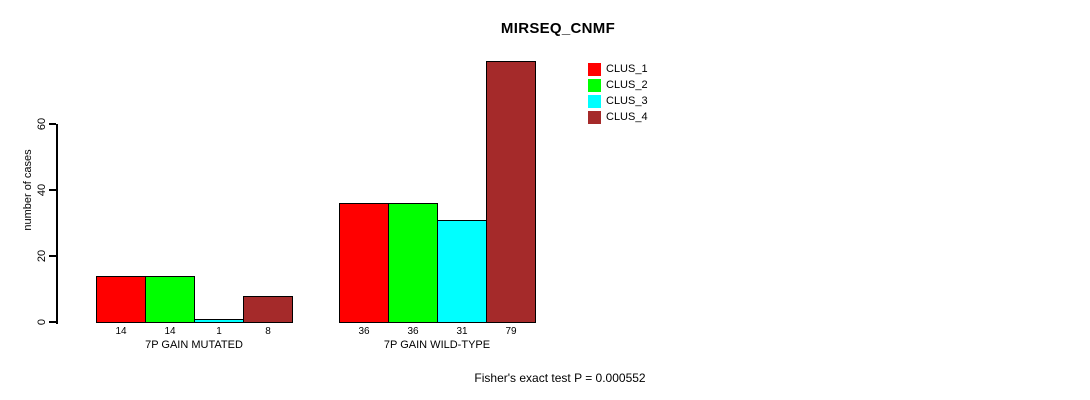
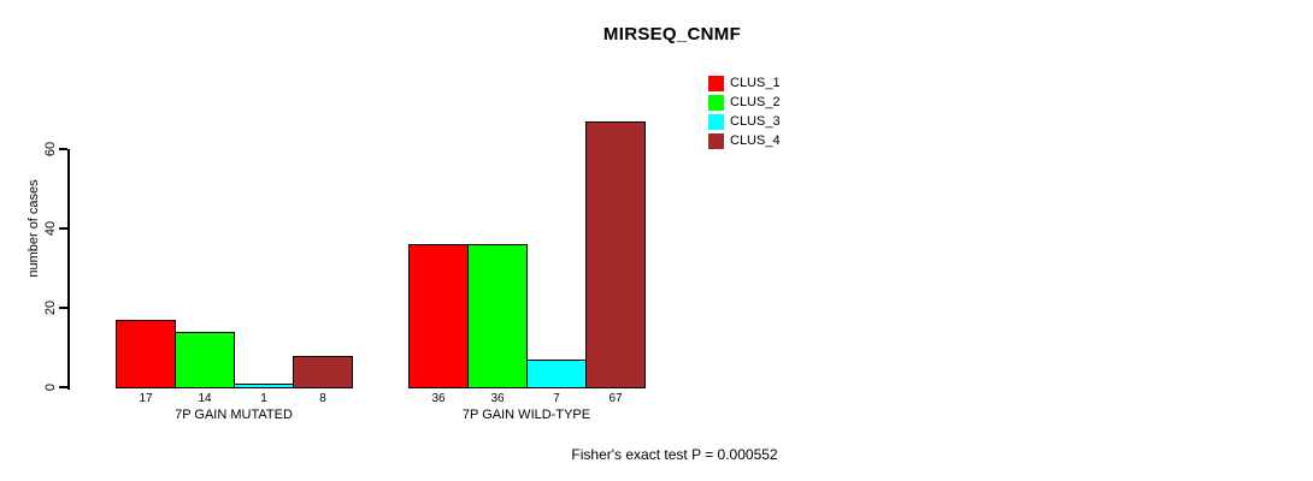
CLUS_1/7P GAIN MUTATED: 14 -> 17
CLUS_3/7P GAIN WILD-TYPE: 31 -> 7
CLUS_4/7P GAIN WILD-TYPE: 79 -> 67
